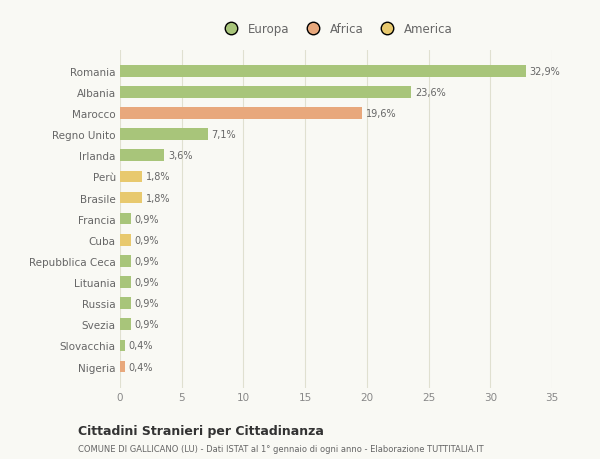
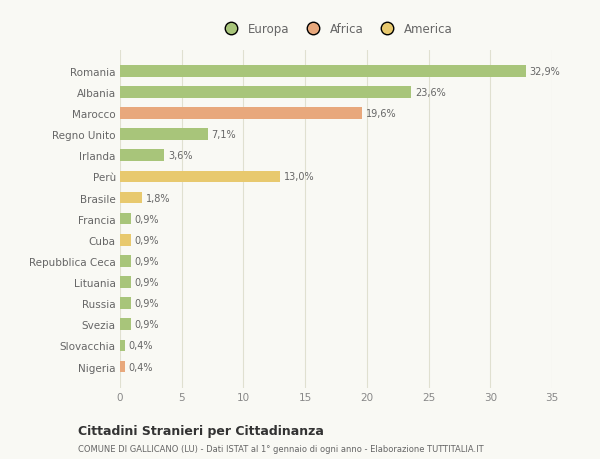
Perù: 1,8% -> 13,0%
